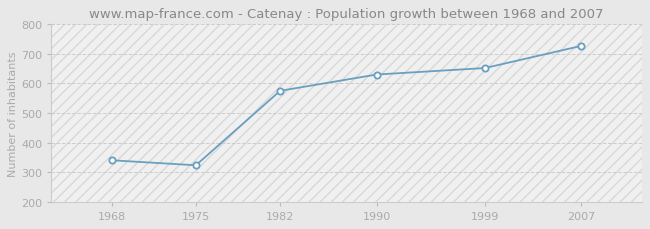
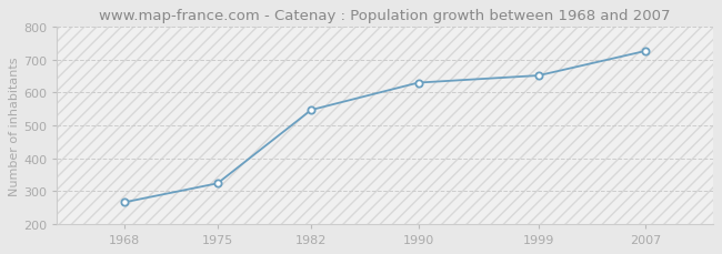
1968: 340 -> 265
1982: 575 -> 547
